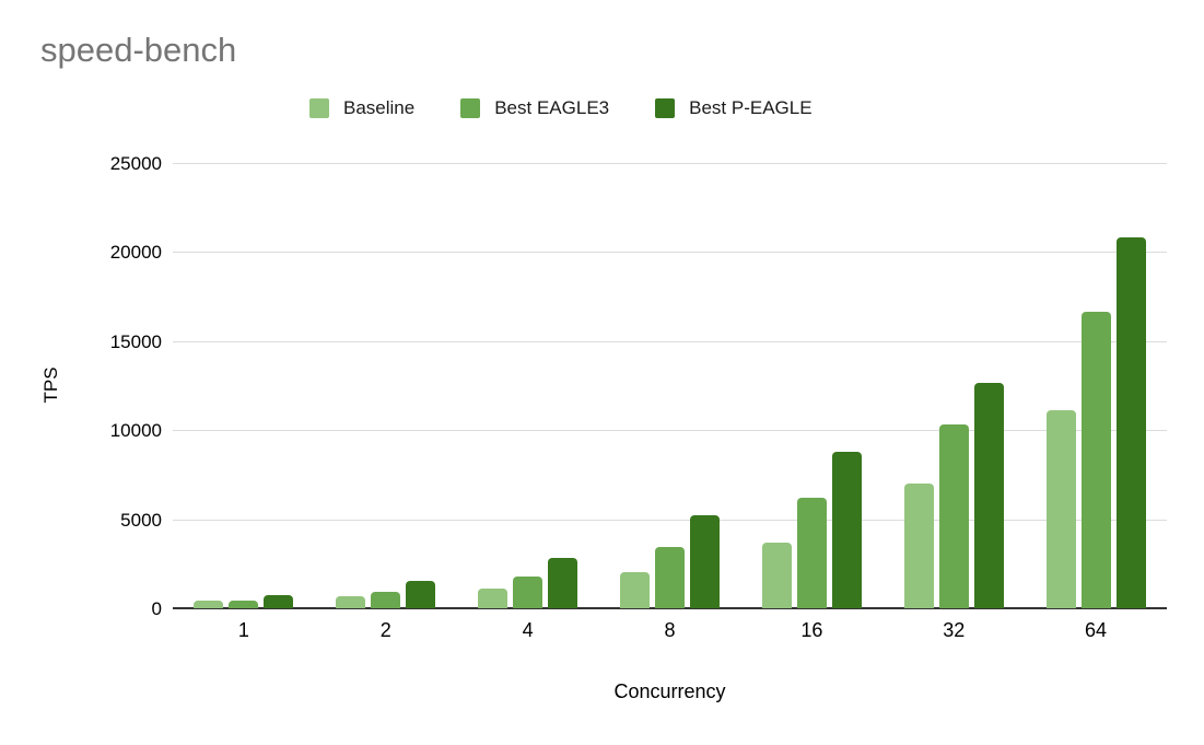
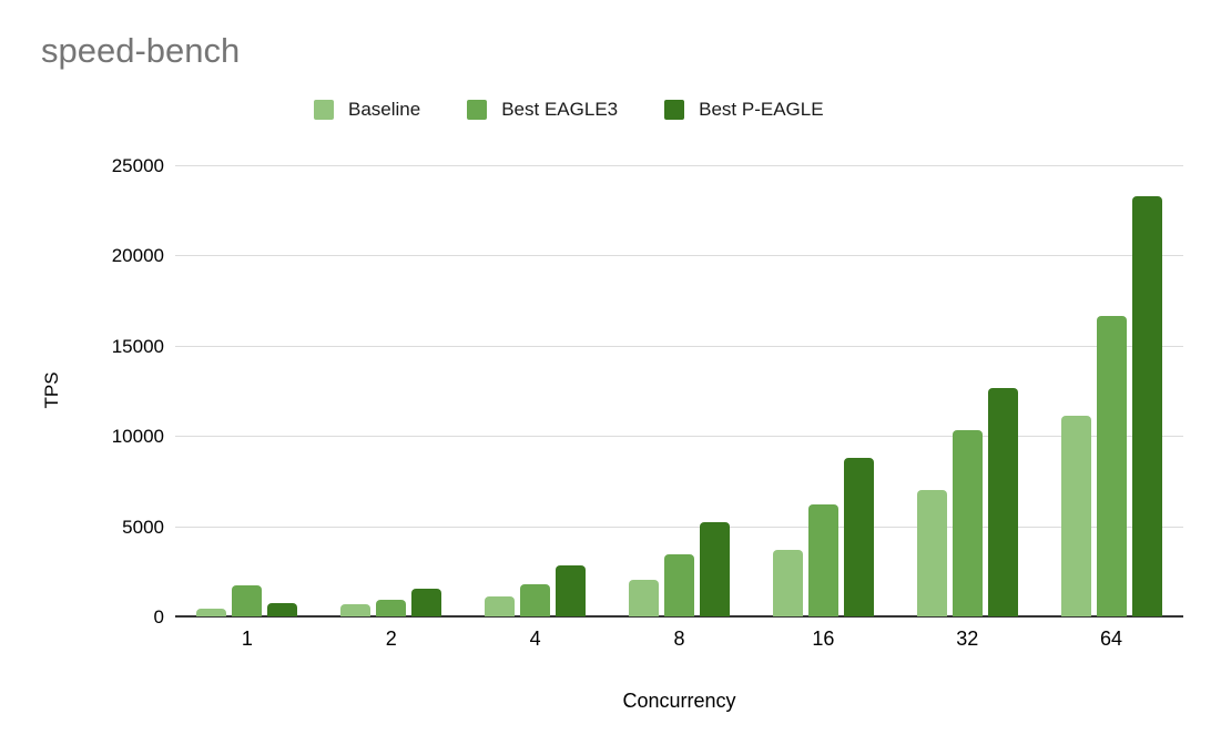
Best EAGLE3/1: 500 -> 1700
Best P-EAGLE/64: 20800 -> 23300
